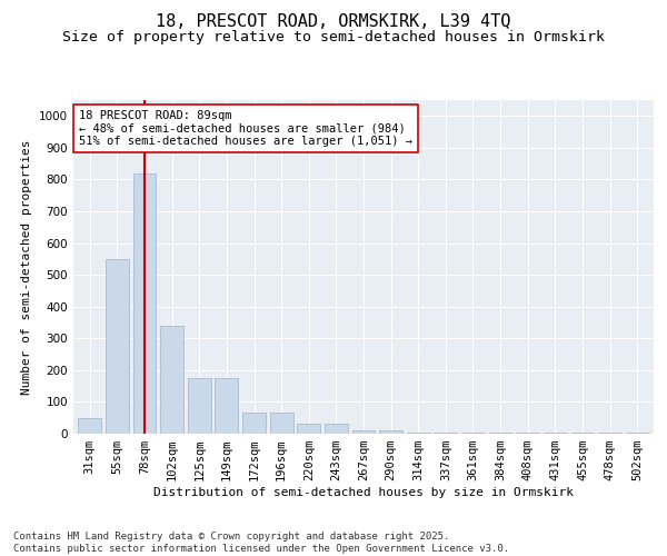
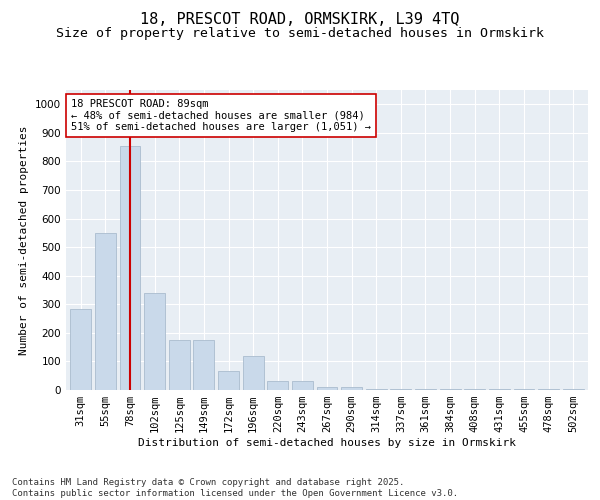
31sqm: 50 -> 285
78sqm: 820 -> 855
196sqm: 65 -> 120
